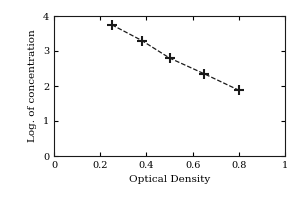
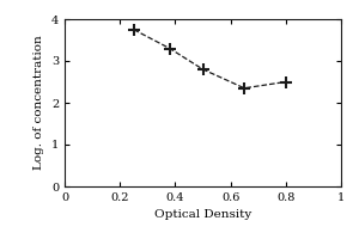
0.8: 1.88 -> 2.50
